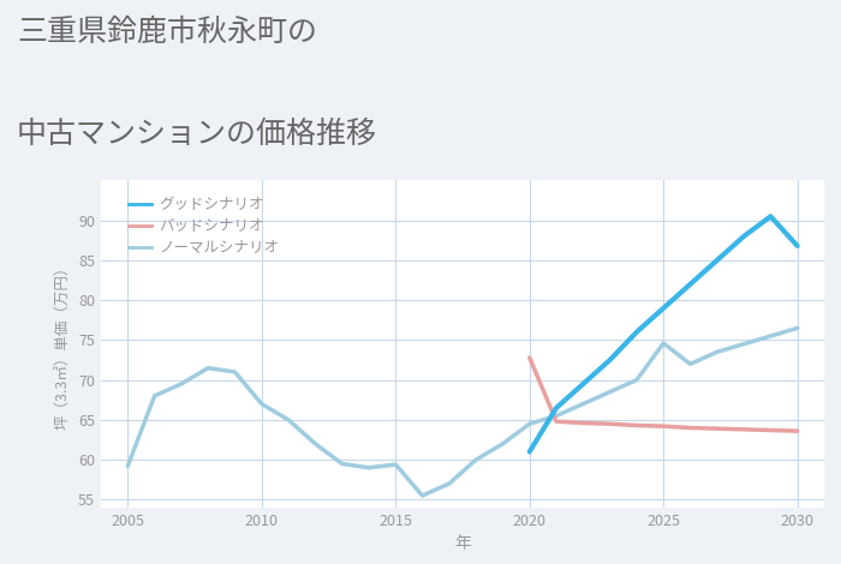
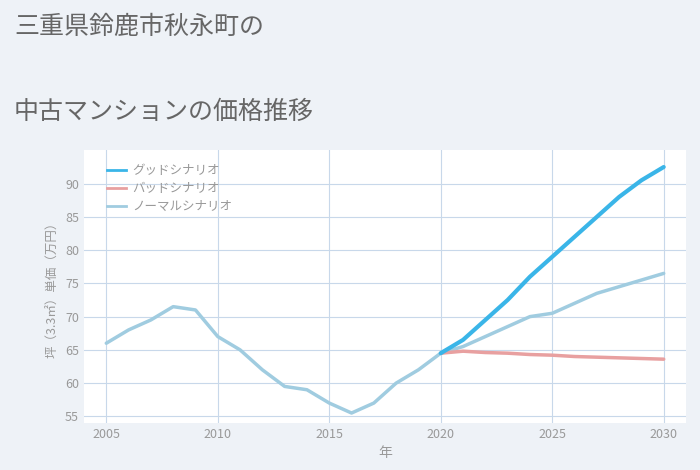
ノーマルシナリオ/2005: 59.2 -> 66.0
ノーマルシナリオ/2015: 59.4 -> 57.0
グッドシナリオ/2020: 61.0 -> 64.5
バッドシナリオ/2020: 72.8 -> 64.5
ノーマルシナリオ/2025: 74.6 -> 70.5
グッドシナリオ/2030: 86.8 -> 92.5
